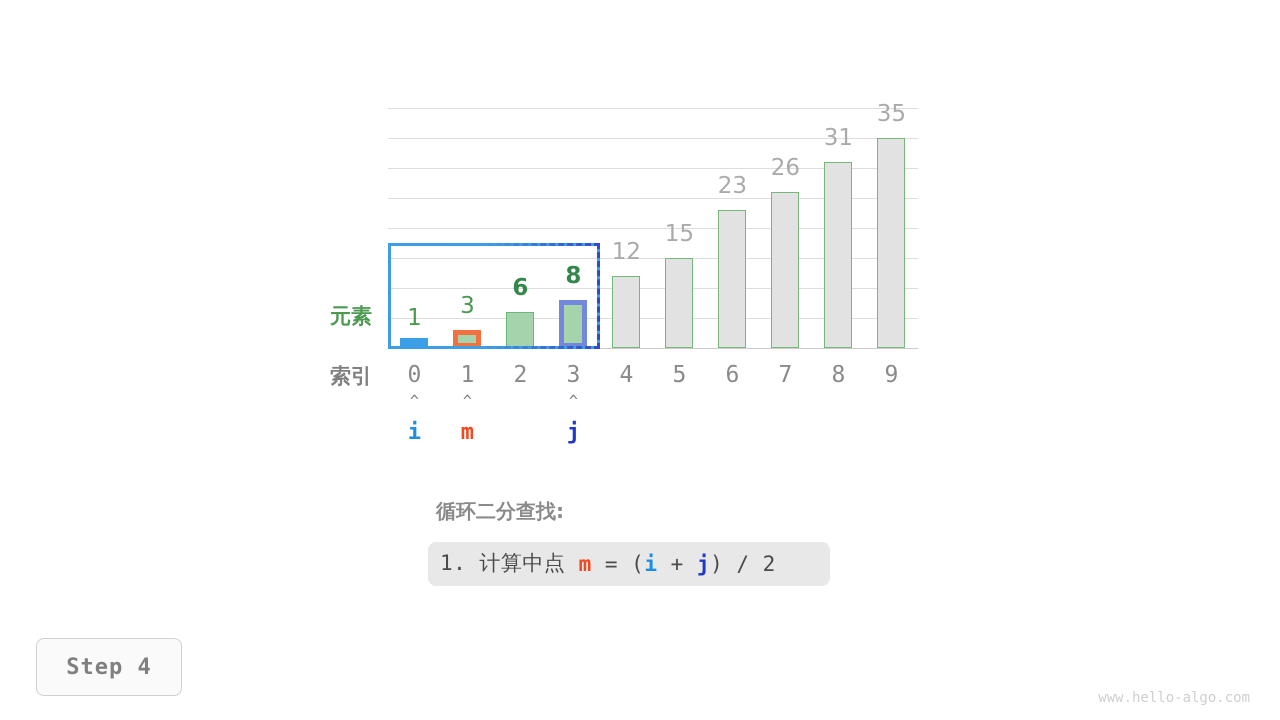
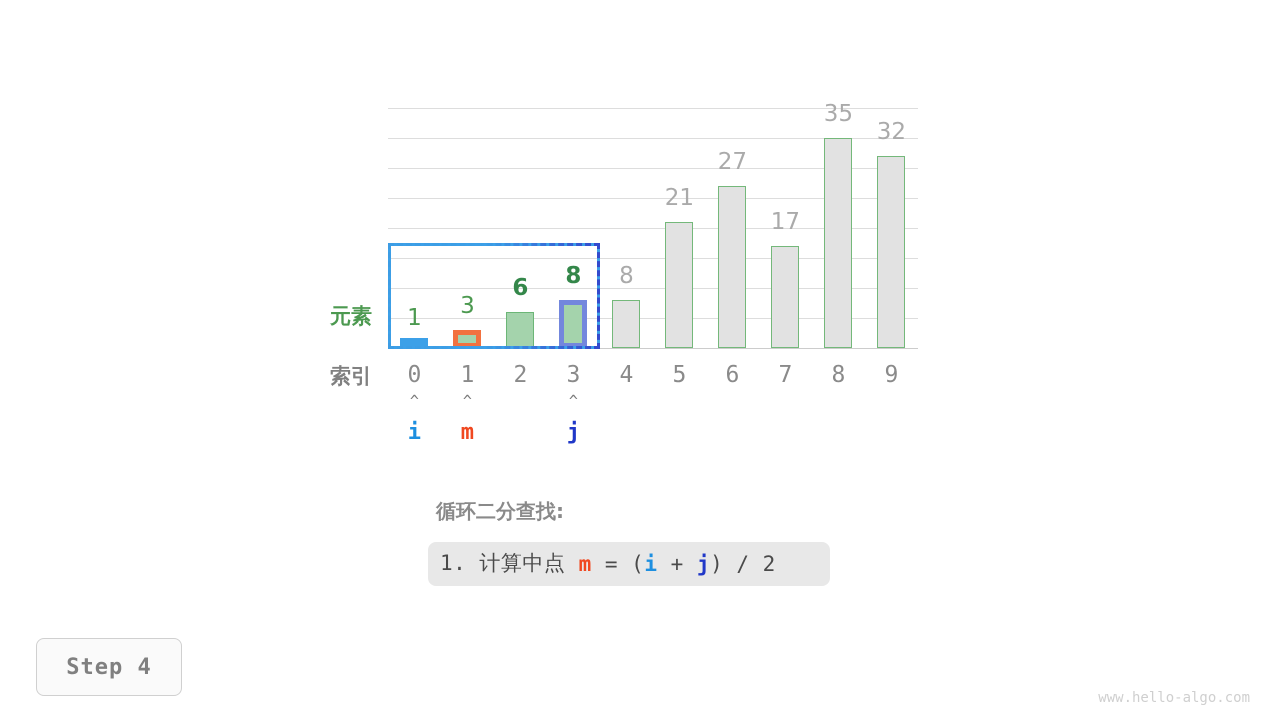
4: 12 -> 8
5: 15 -> 21
6: 23 -> 27
7: 26 -> 17
8: 31 -> 35
9: 35 -> 32
